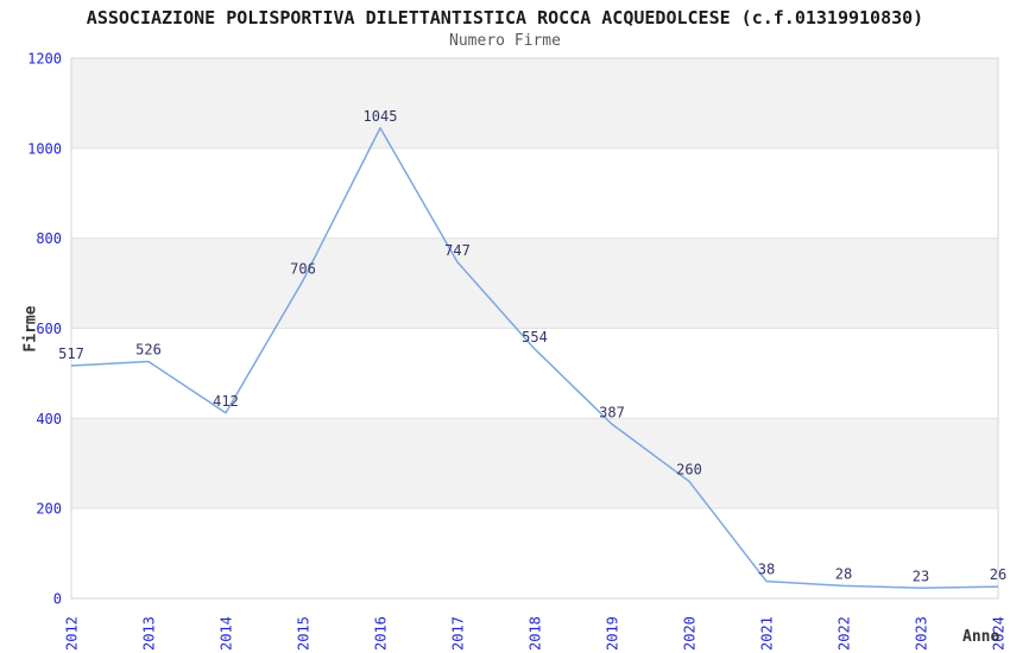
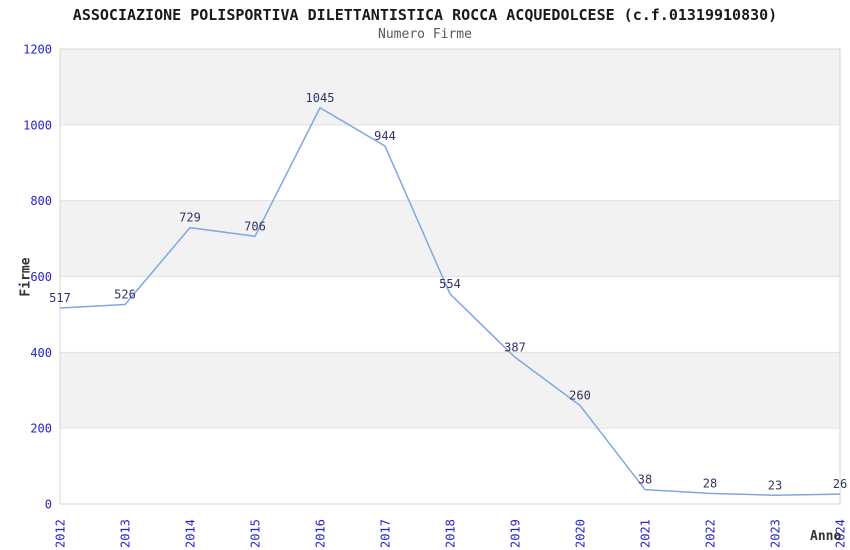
2014: 412 -> 729
2017: 747 -> 944
